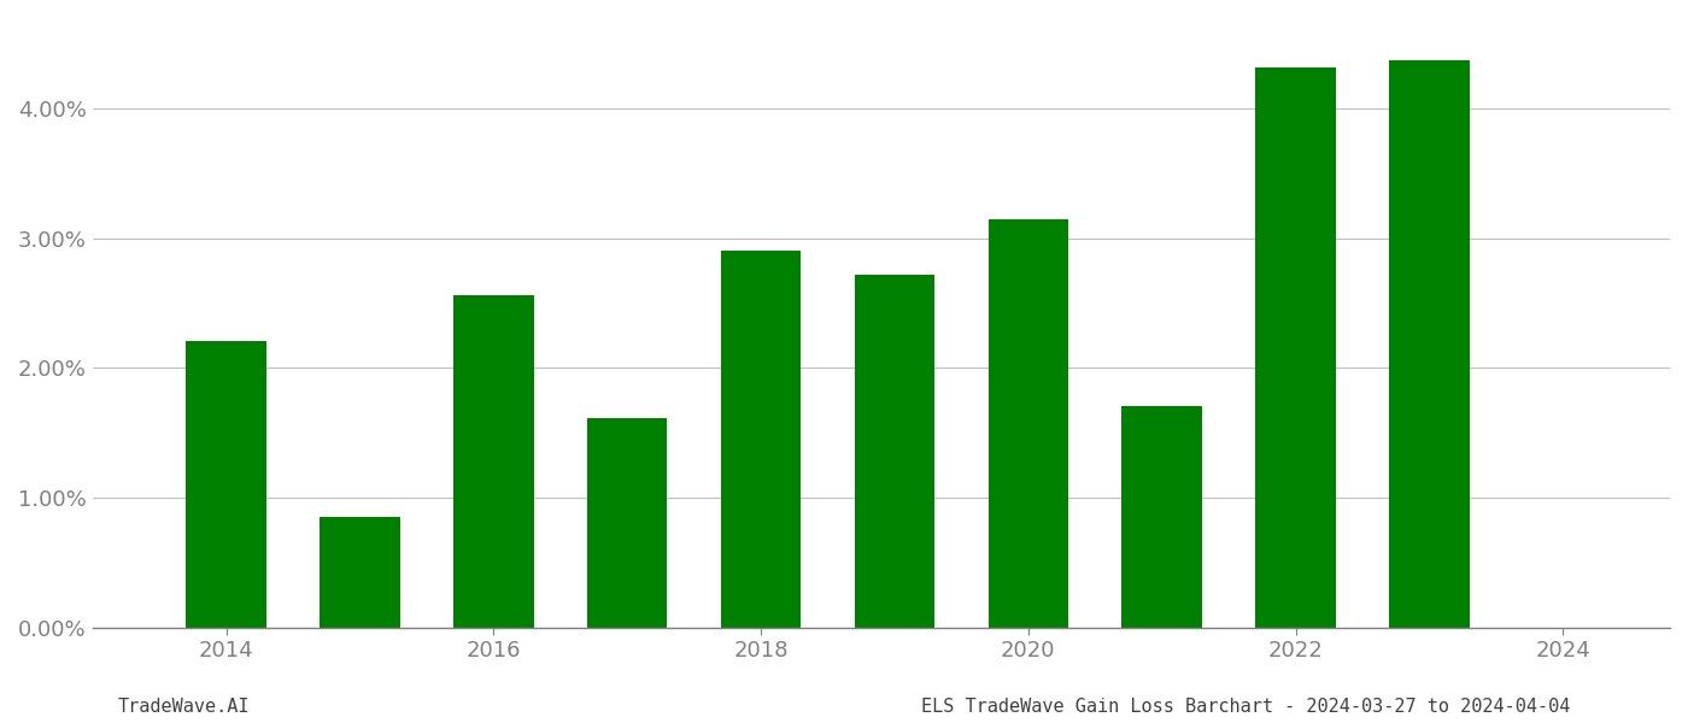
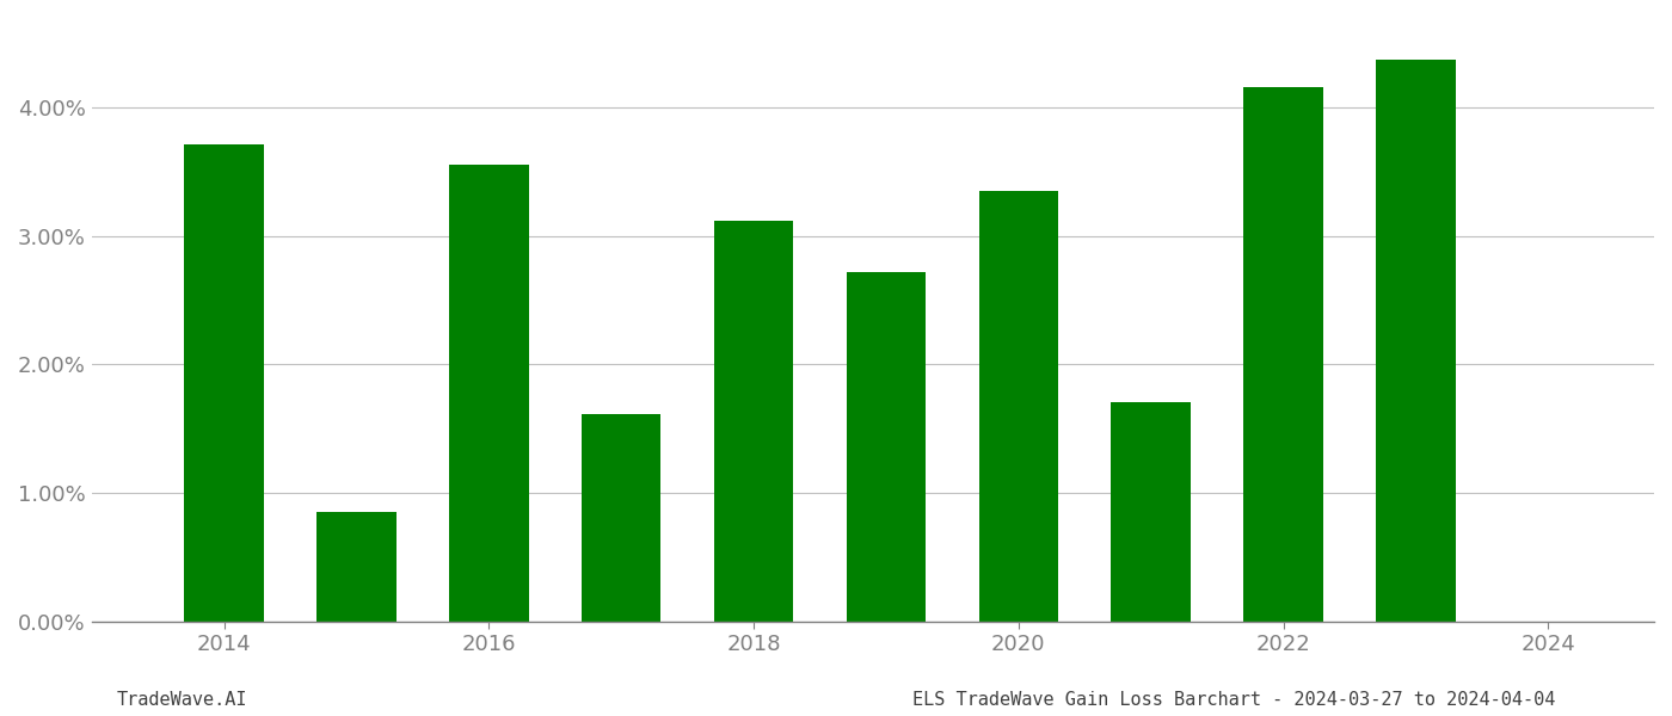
2014: 2.21% -> 3.71%
2016: 2.56% -> 3.56%
2018: 2.91% -> 3.12%
2020: 3.15% -> 3.35%
2022: 4.32% -> 4.16%
